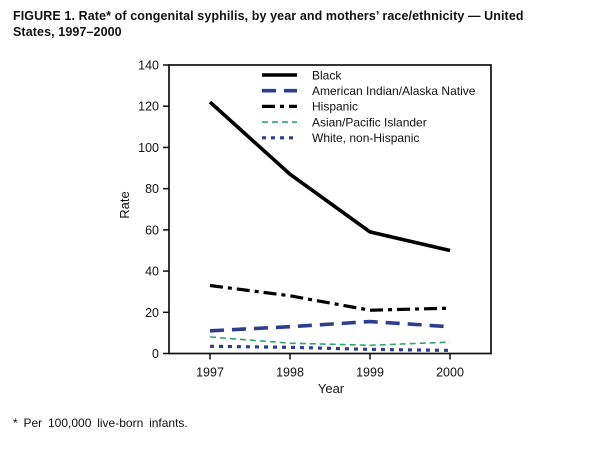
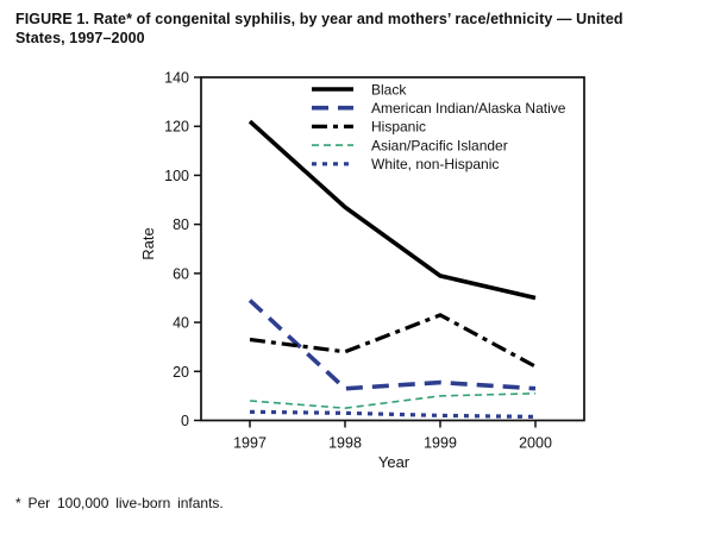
American Indian/Alaska Native/1997: 11 -> 49
Hispanic/1999: 21 -> 43
Asian/Pacific Islander/1999: 4 -> 10
Asian/Pacific Islander/2000: 6 -> 11
